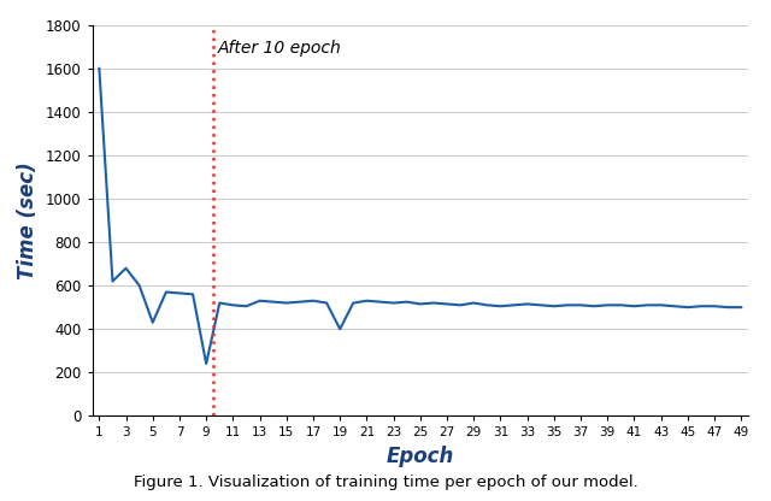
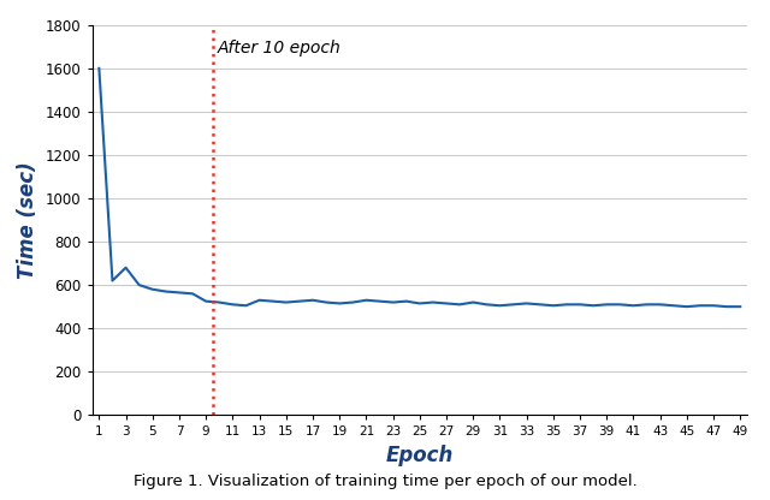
5: 430 -> 580
9: 240 -> 520
19: 400 -> 520
